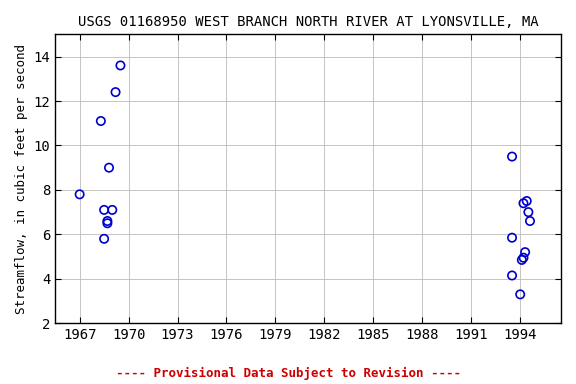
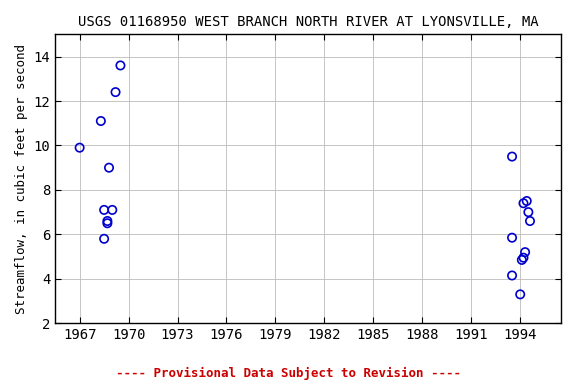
1967: 7.80 -> 9.90
